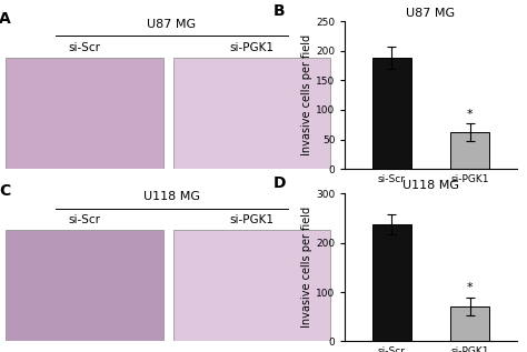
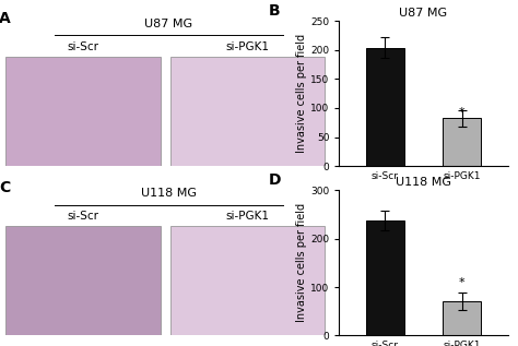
U87 MG/si-Scr: 188 -> 204
U87 MG/si-PGK1: 62 -> 82
